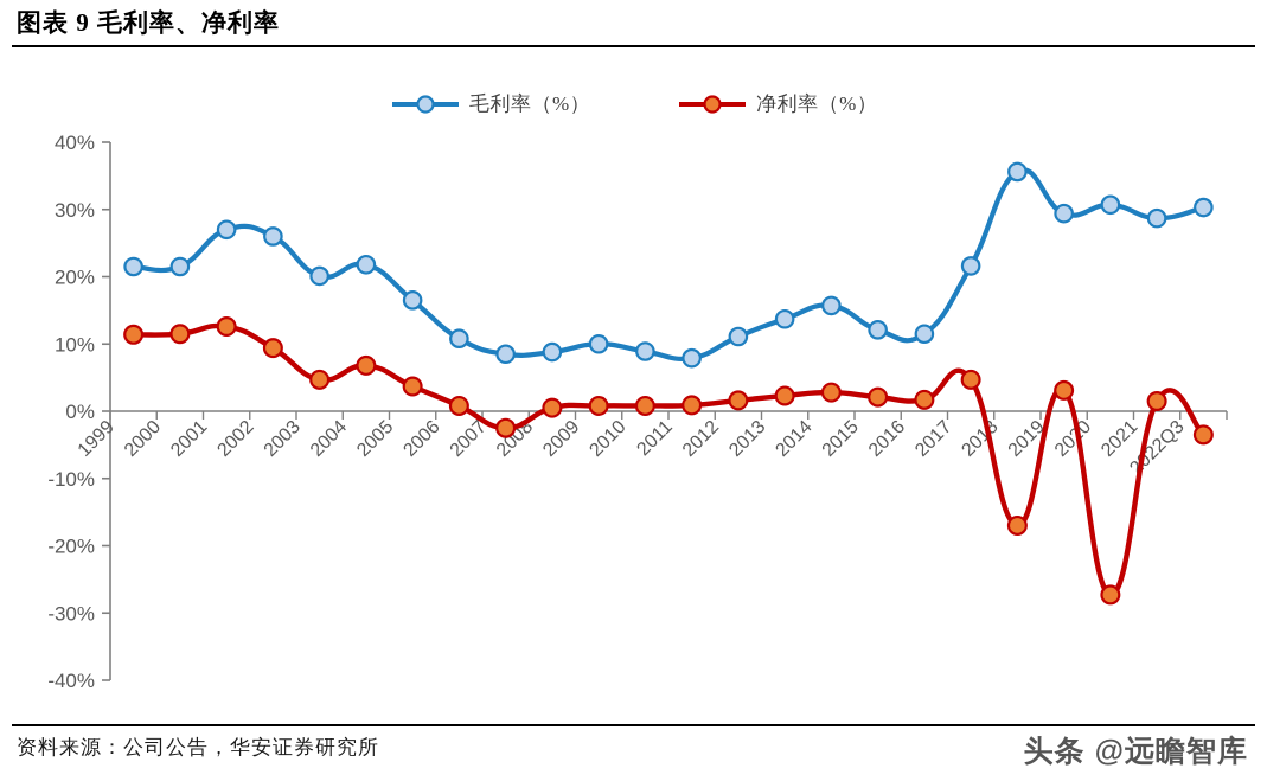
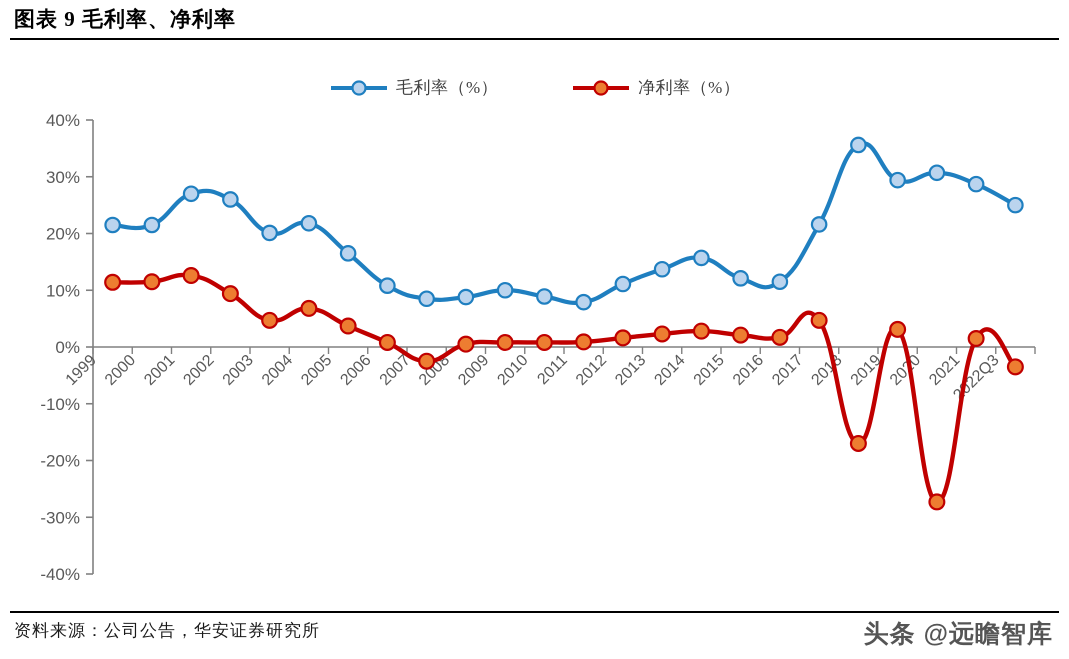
毛利率（%）/2022Q3: 30% -> 25%
